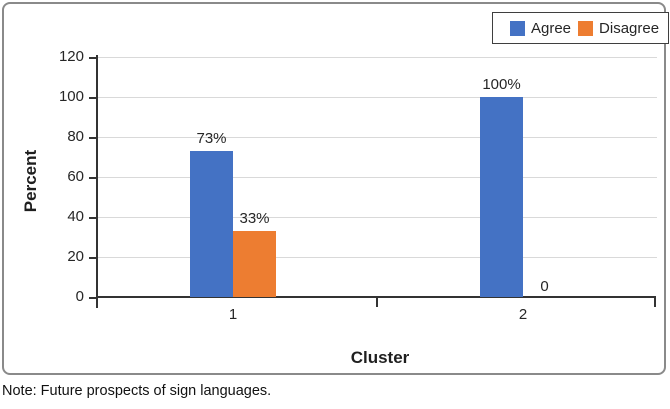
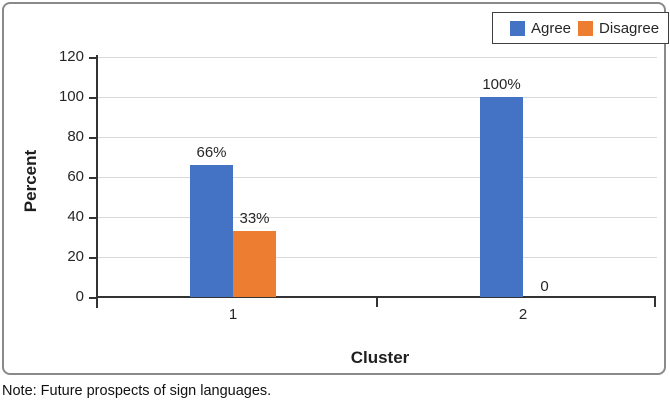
Agree/1: 73% -> 66%
